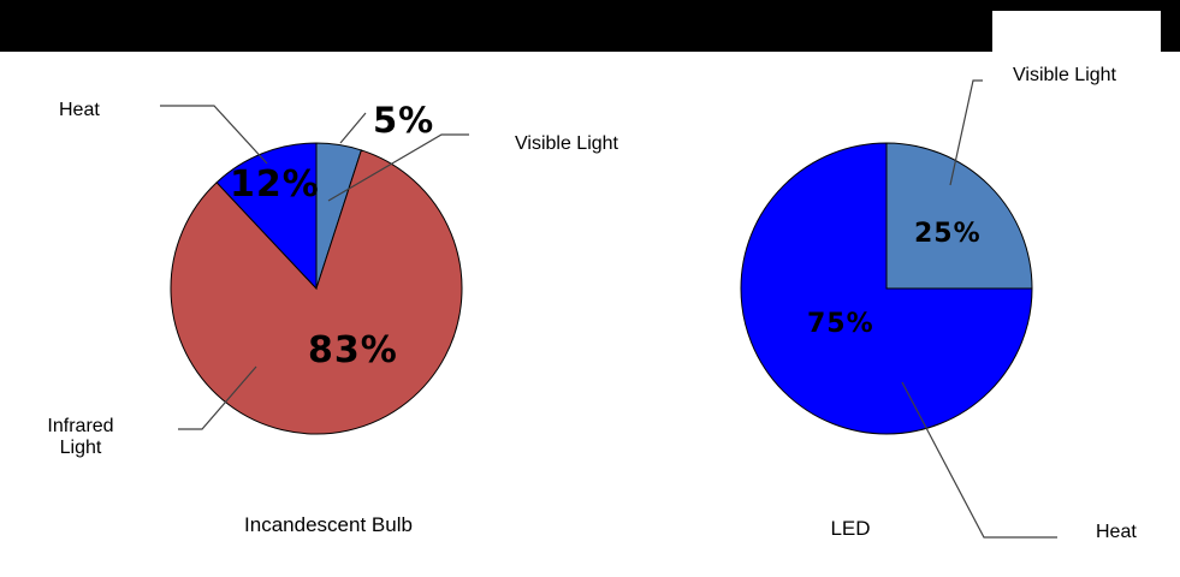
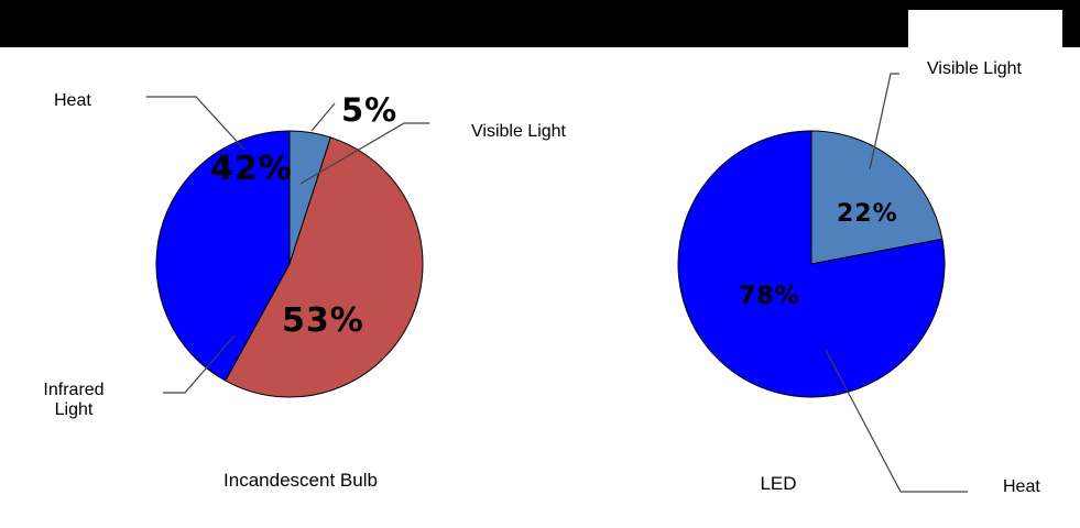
Incandescent Bulb/Infrared Light: 83% -> 53%
Incandescent Bulb/Heat: 12% -> 42%
LED/Visible Light: 25% -> 22%
LED/Heat: 75% -> 78%
